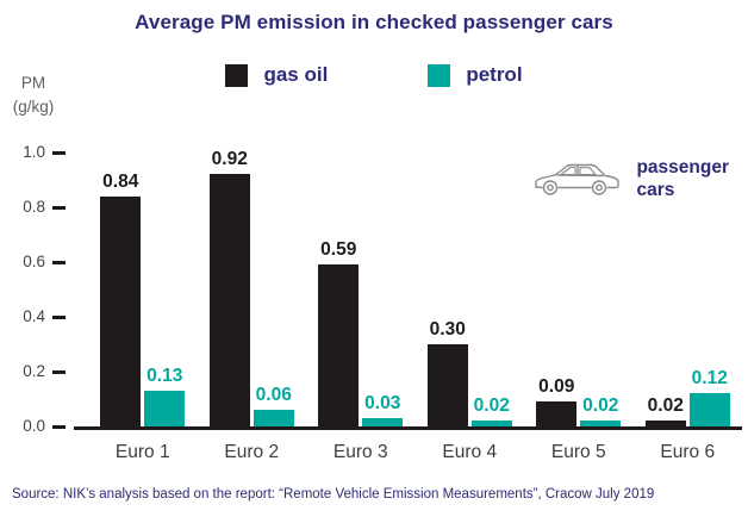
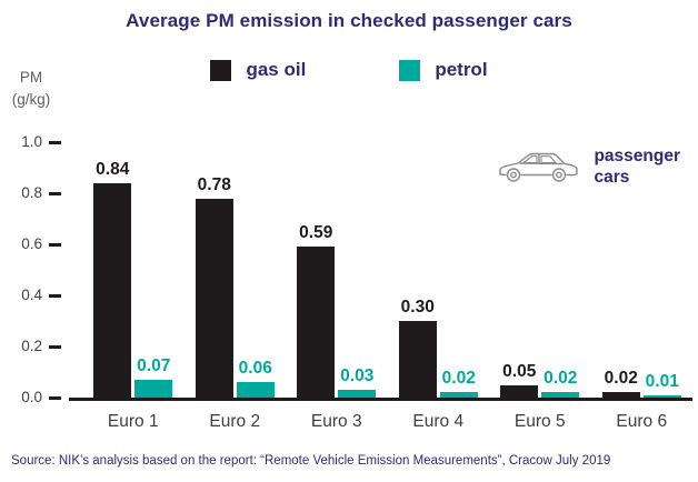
petrol/Euro 1: 0.13 -> 0.07
gas oil/Euro 2: 0.92 -> 0.78
gas oil/Euro 5: 0.09 -> 0.05
petrol/Euro 6: 0.12 -> 0.01
